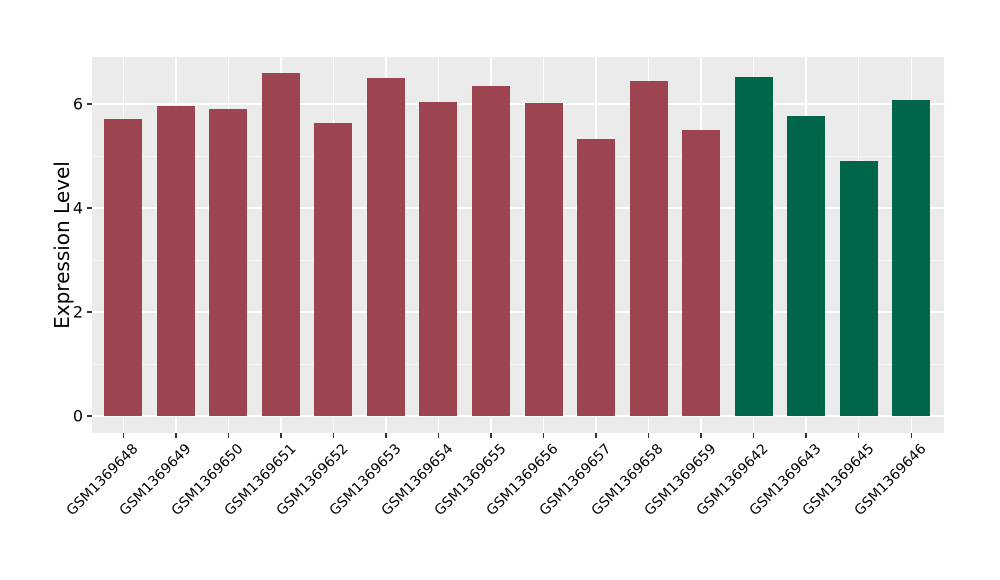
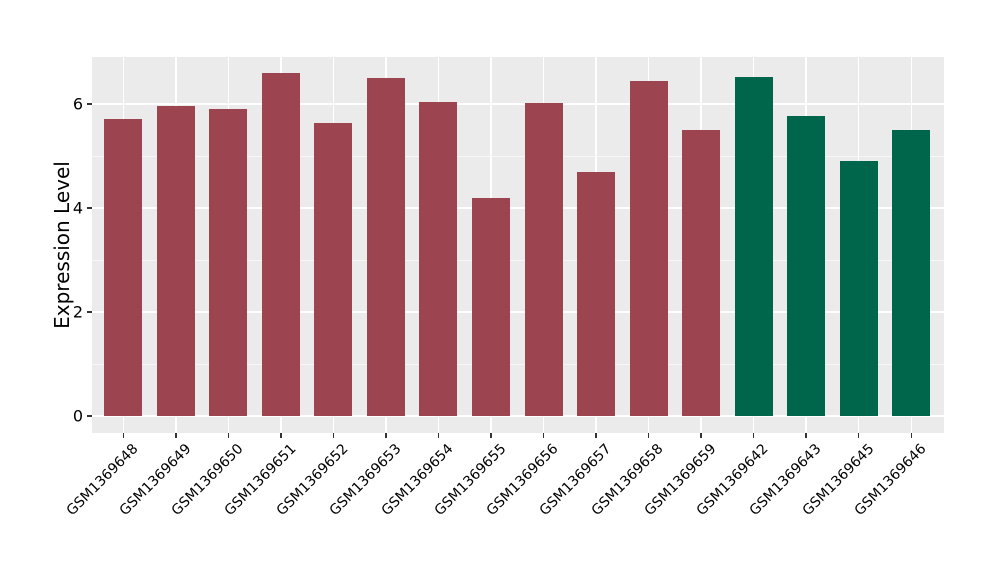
GSM1369655: 6.3 -> 4.2
GSM1369657: 5.3 -> 4.7
GSM1369646: 6.1 -> 5.5
